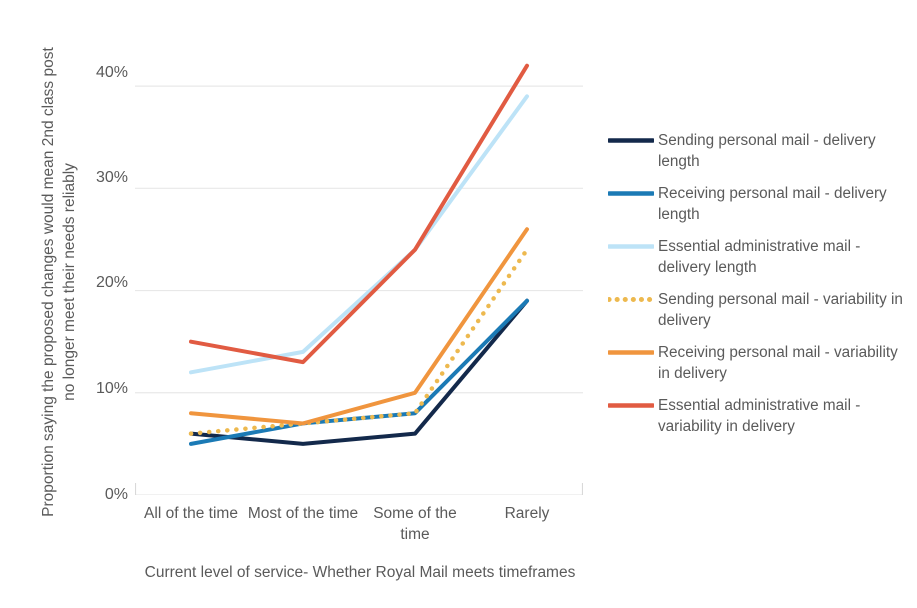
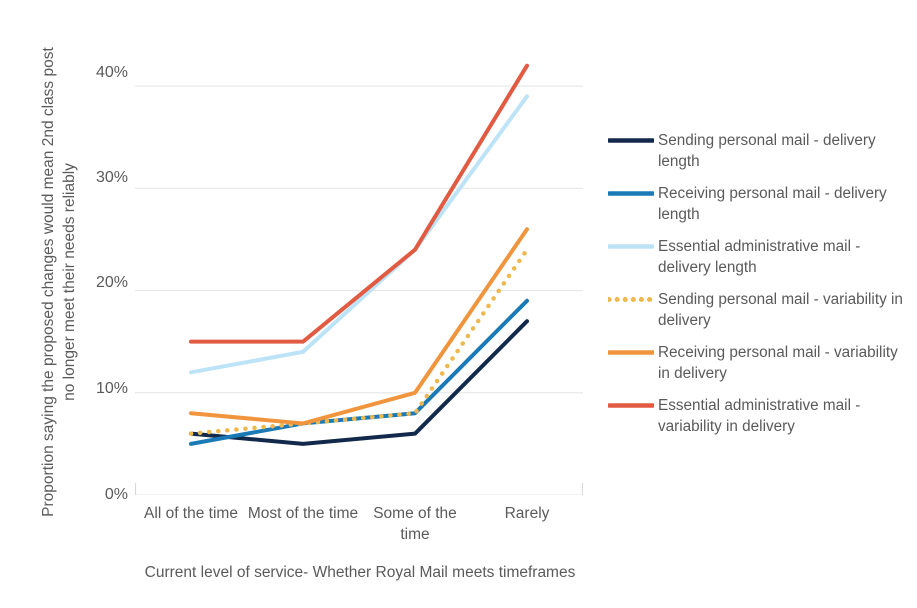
Essential administrative mail - variability in delivery/Most of the time: 13% -> 15%
Sending personal mail - delivery length/Rarely: 19% -> 17%
